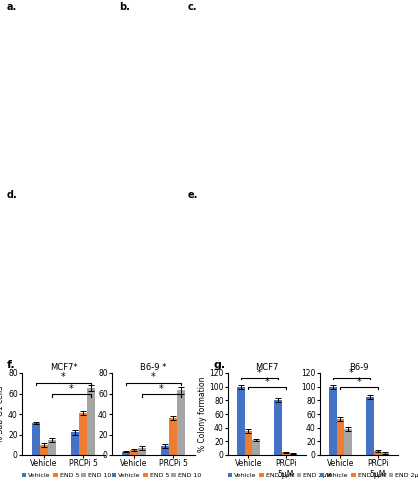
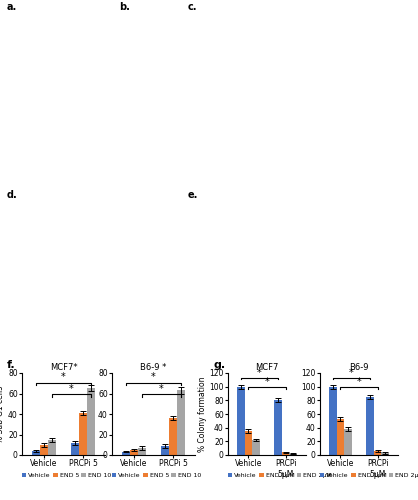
MCF7*/Vehicle/Vehicle: 31 -> 4
MCF7*/Vehicle/PRCPi 5: 22 -> 12
